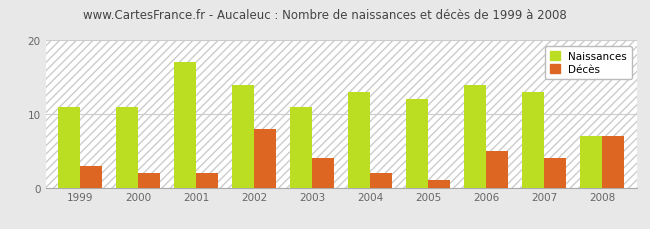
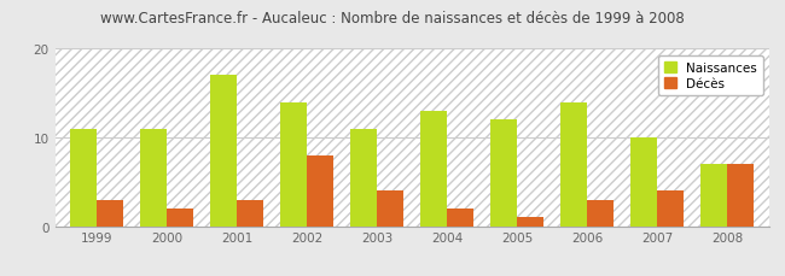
Décès/2001: 2 -> 3
Décès/2006: 5 -> 3
Naissances/2007: 13 -> 10
